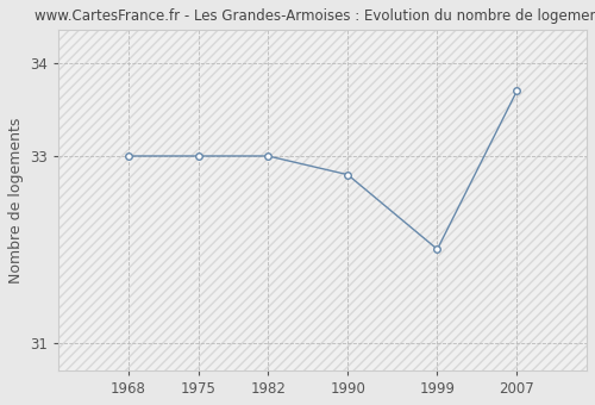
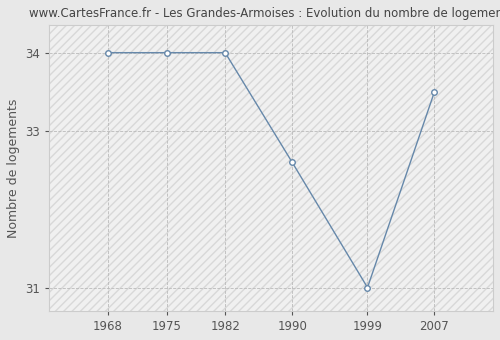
1968: 33.0 -> 34.0
1975: 33.0 -> 34.0
1982: 33.0 -> 34.0
1990: 32.8 -> 32.6
1999: 32.0 -> 31.0
2007: 33.7 -> 33.5
